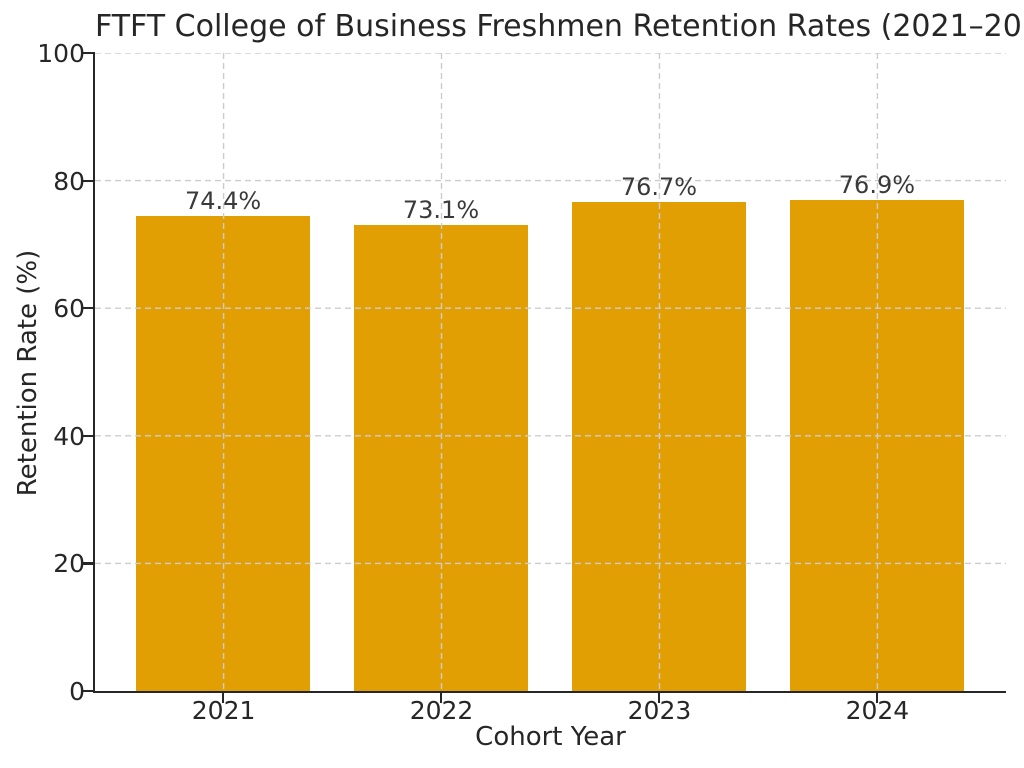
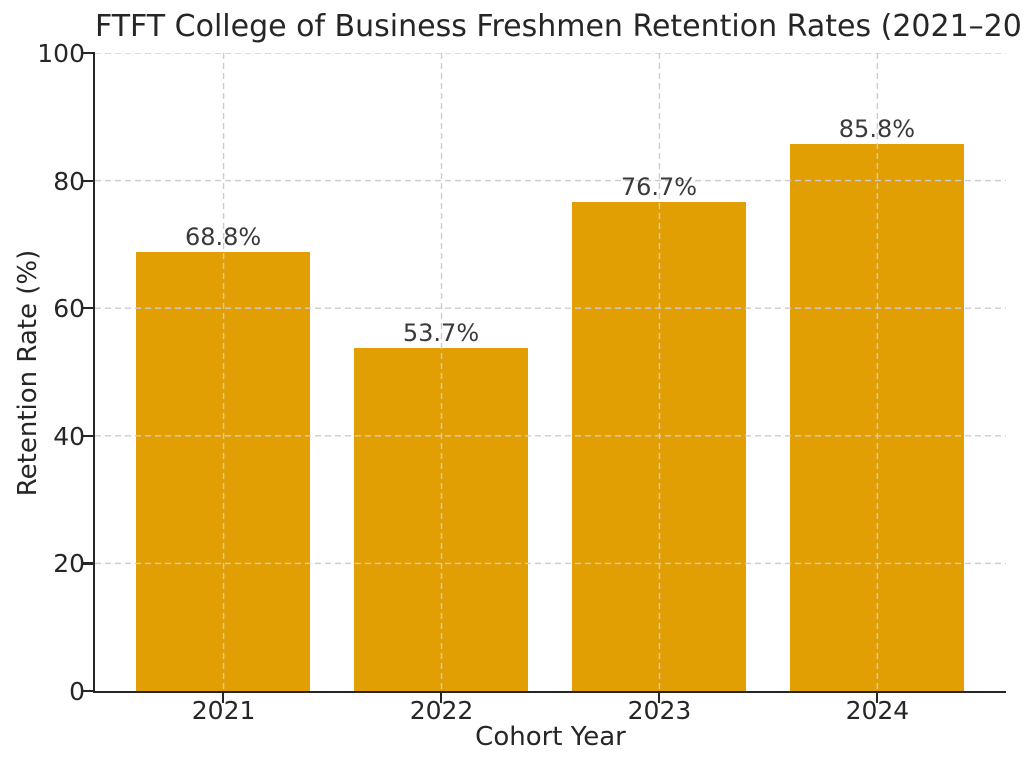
2021: 74.4% -> 68.8%
2022: 73.1% -> 53.7%
2024: 76.9% -> 85.8%
